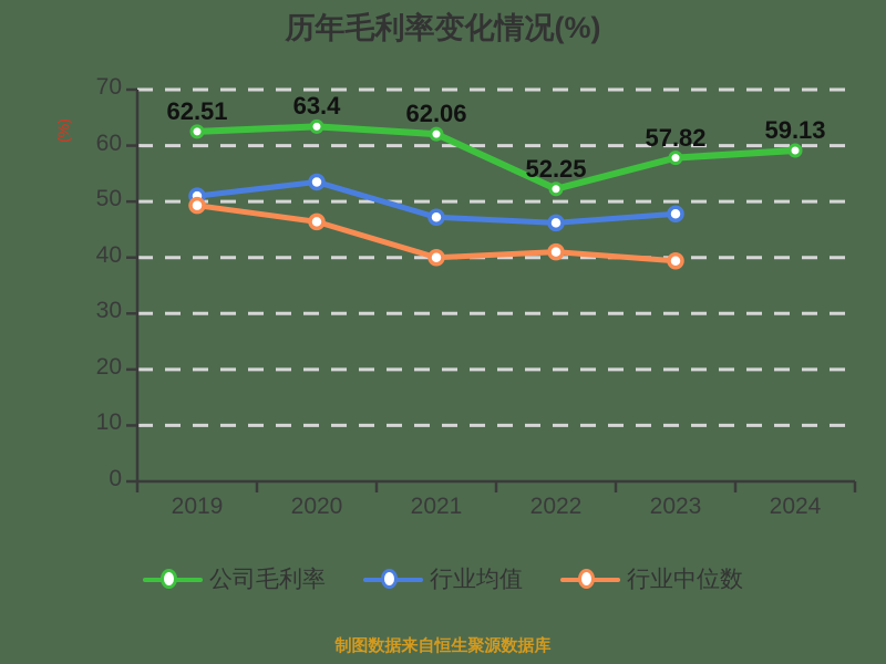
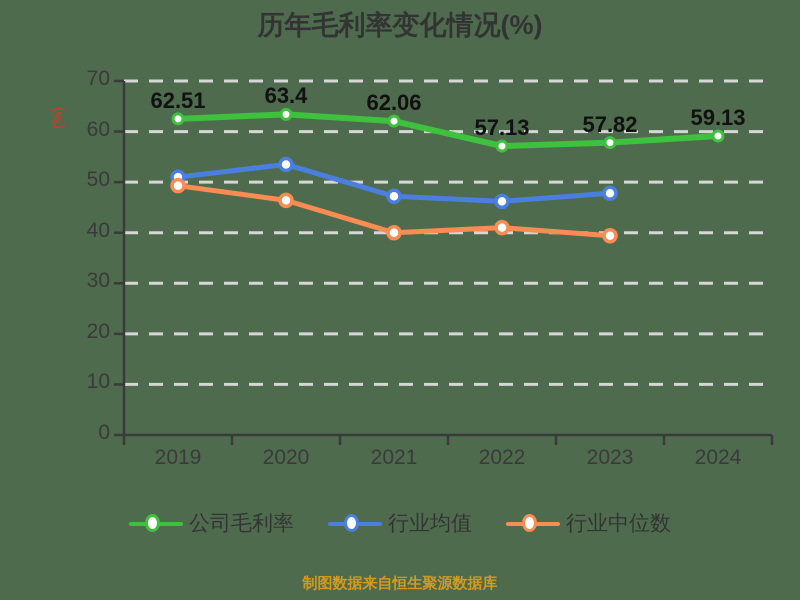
公司毛利率/2022: 52.25 -> 57.13
